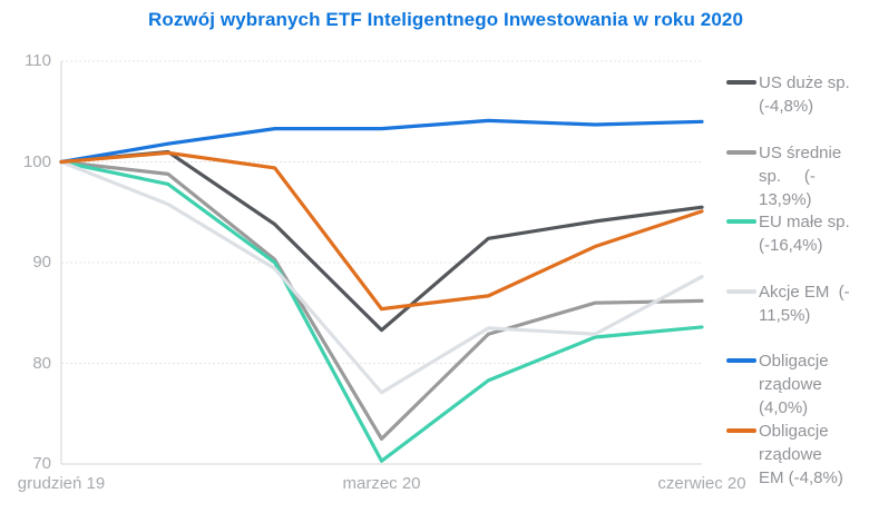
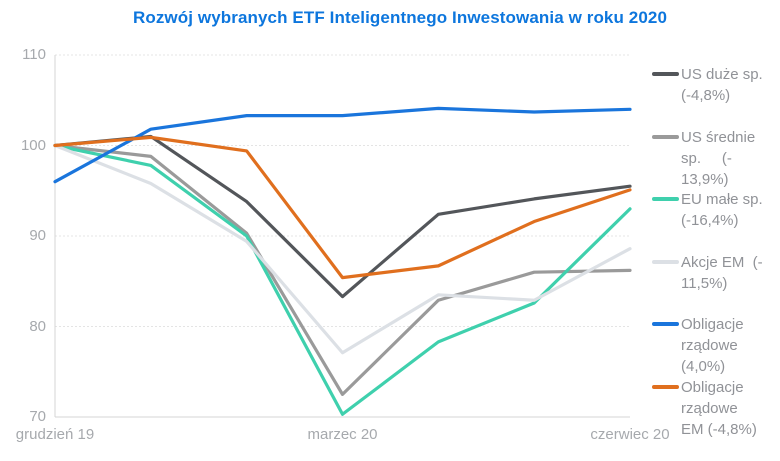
Obligacje rządowe (4,0%)/grudzień 19: 100 -> 96
EU małe sp. (-16,4%)/czerwiec 20: 84 -> 93
